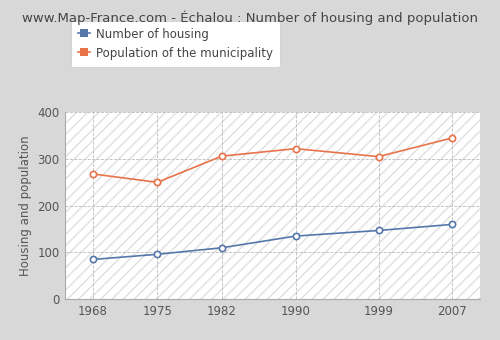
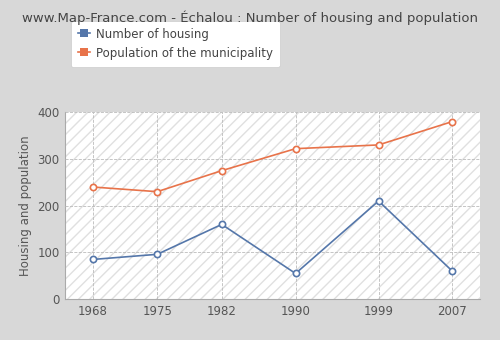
Population of the municipality/1968: 268 -> 240
Population of the municipality/1975: 250 -> 230
Number of housing/1982: 110 -> 160
Population of the municipality/1982: 306 -> 275
Number of housing/1990: 135 -> 55
Number of housing/1999: 147 -> 210
Population of the municipality/1999: 305 -> 330
Number of housing/2007: 160 -> 60
Population of the municipality/2007: 345 -> 380
